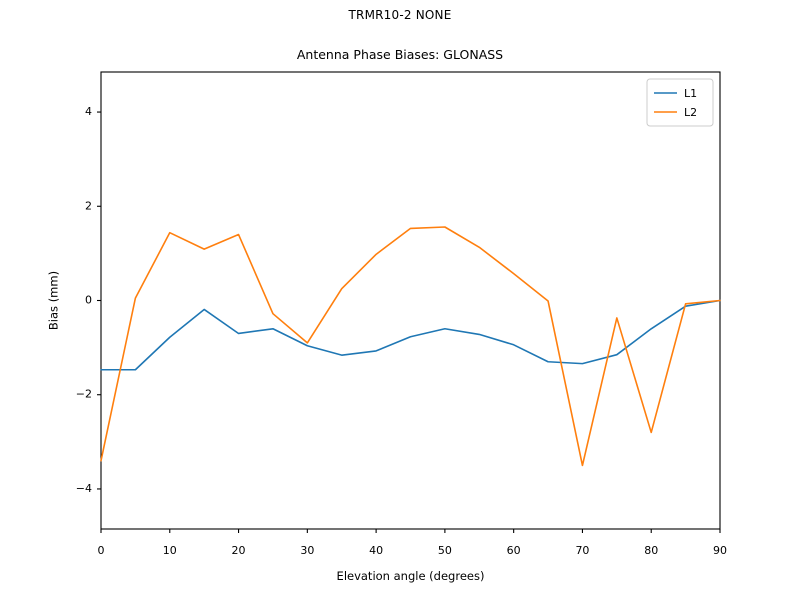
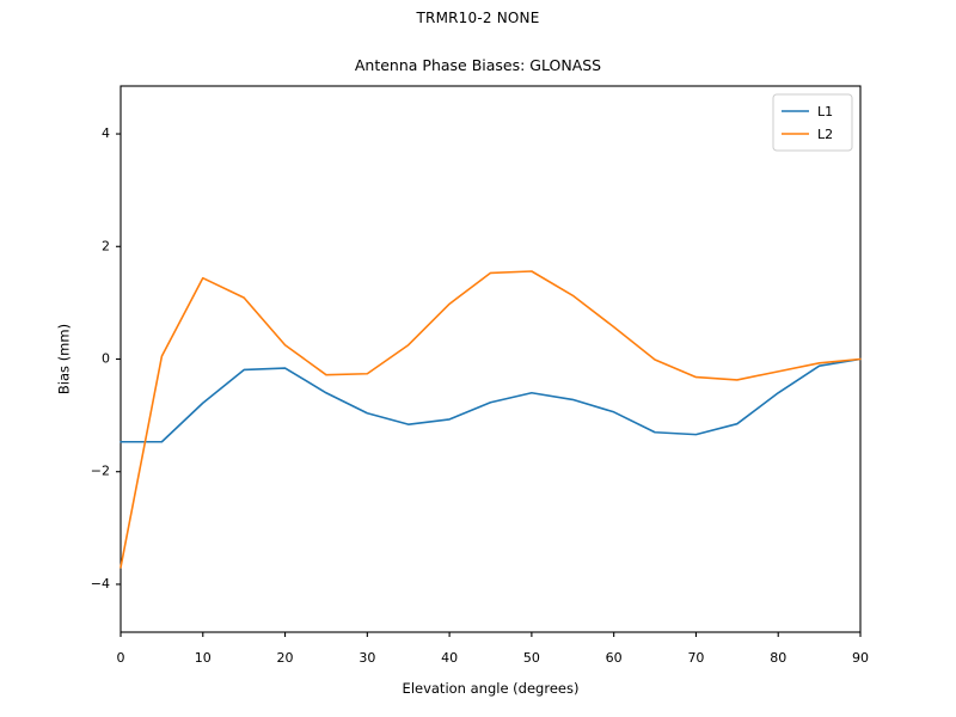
L2/0: -3.4 -> -3.7
L1/20: -0.7 -> -0.2
L2/20: 1.4 -> 0.2
L2/30: -0.9 -> -0.3
L2/70: -3.5 -> -0.3
L2/80: -2.8 -> -0.2
